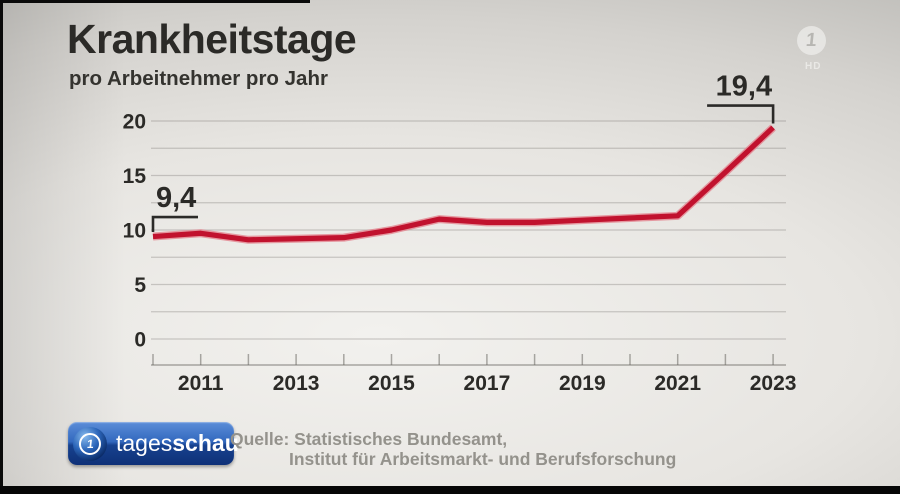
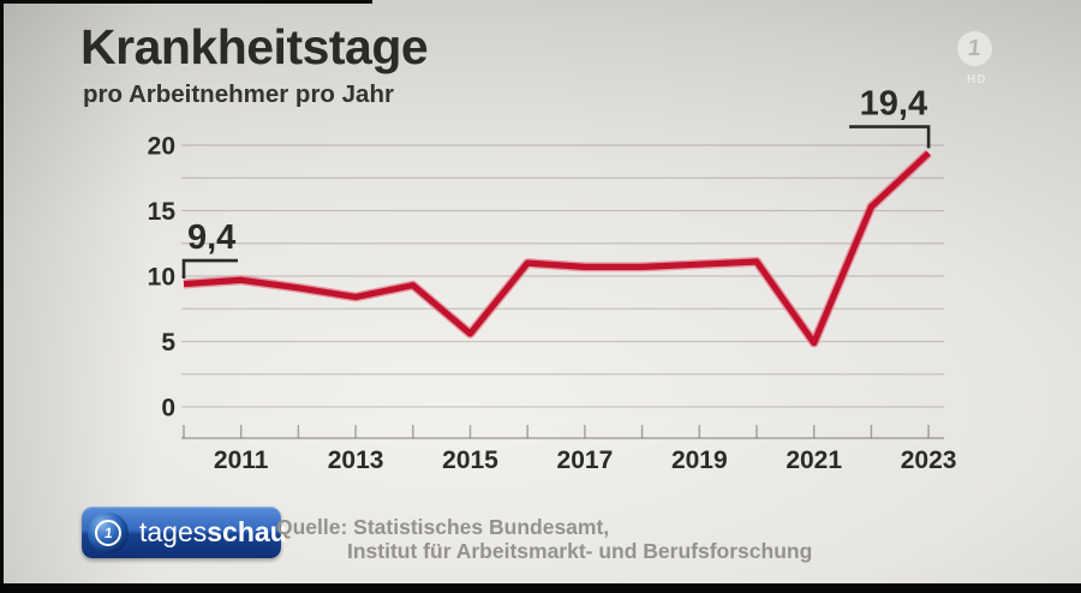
2013: 9.2 -> 8.4
2015: 10.0 -> 5.6
2021: 11.3 -> 4.9
